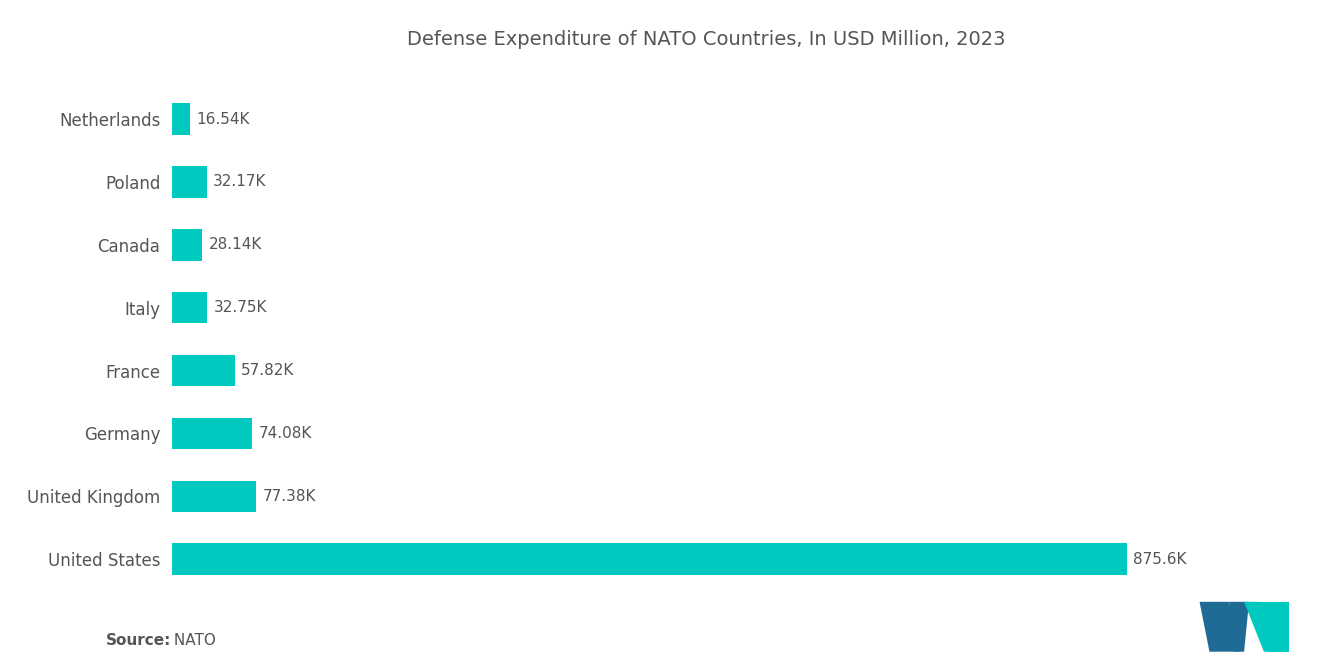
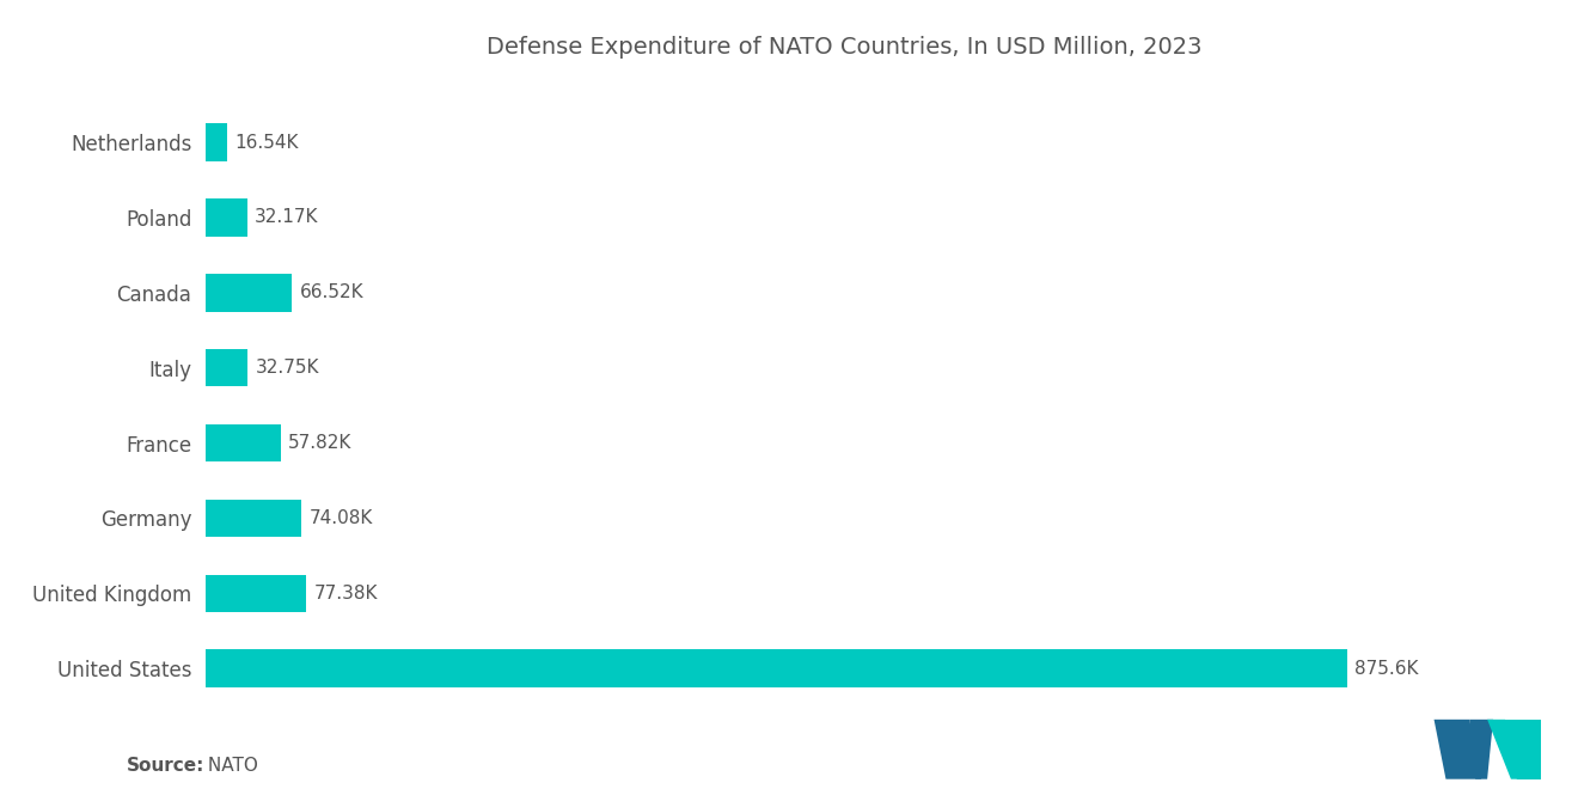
Canada: 28.14K -> 66.52K
